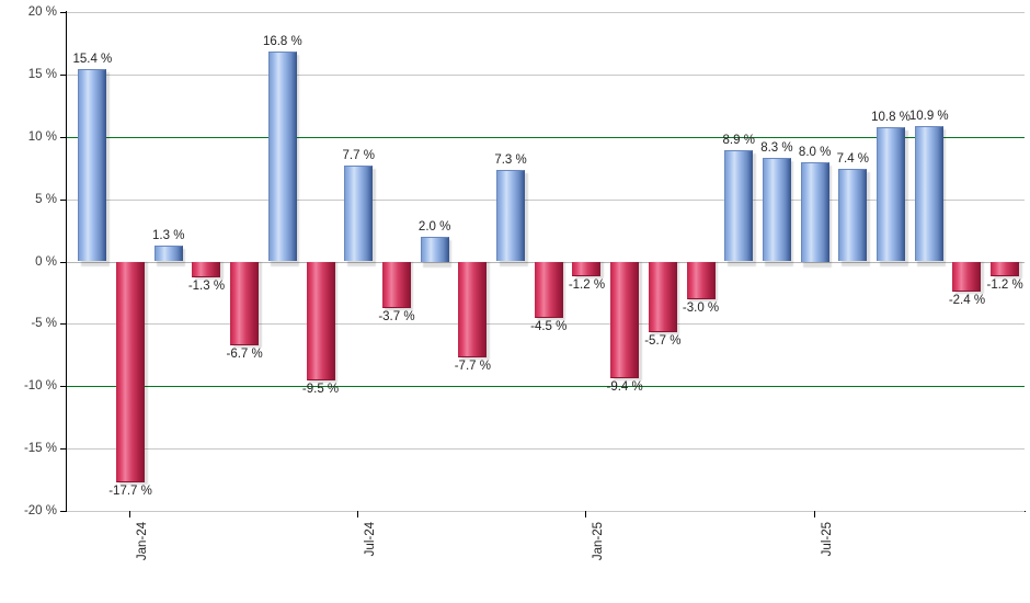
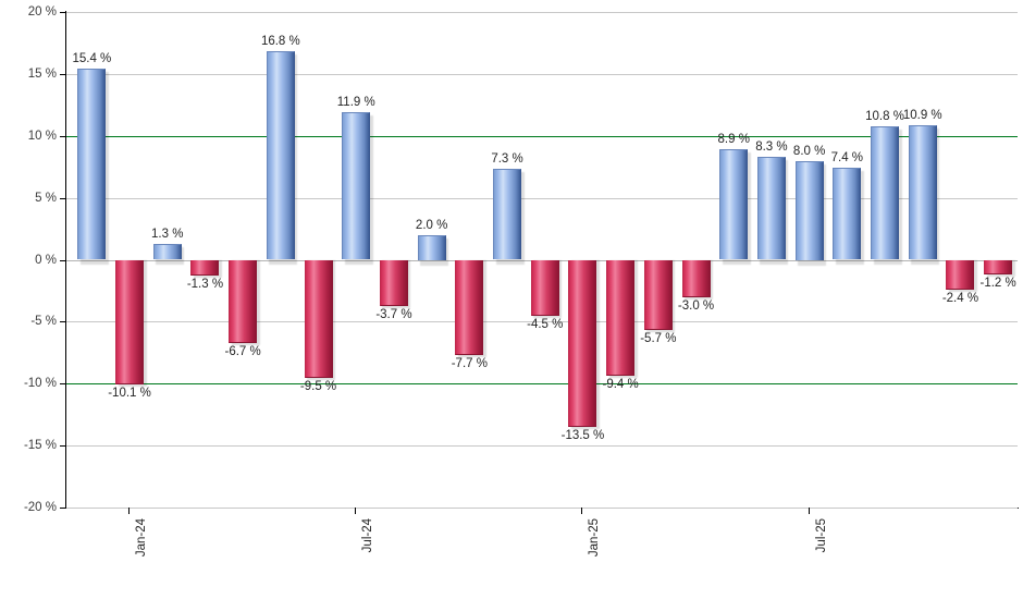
Jan-24: -17.7 -> -10.1
Jul-24: 7.7 -> 11.9
Jan-25: -1.2 -> -13.5
